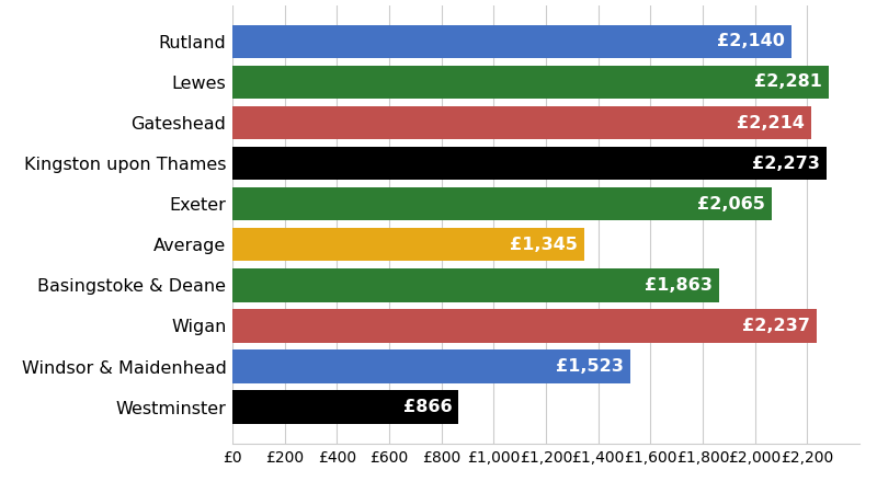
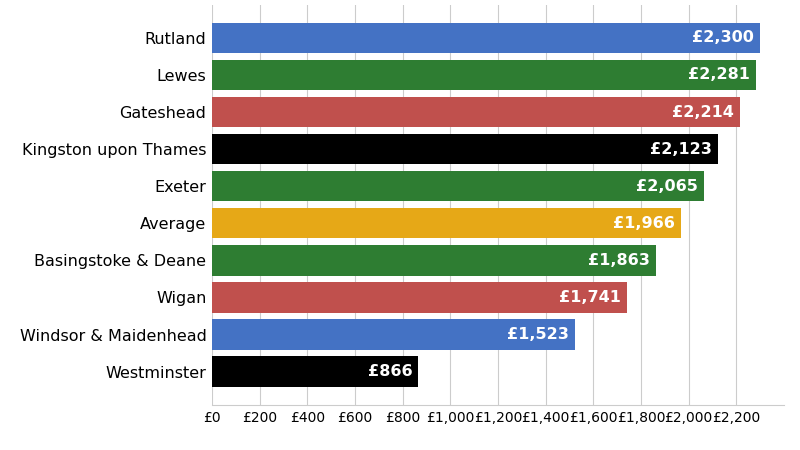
Rutland: £2,140 -> £2,300
Kingston upon Thames: £2,273 -> £2,123
Average: £1,345 -> £1,966
Wigan: £2,237 -> £1,741
